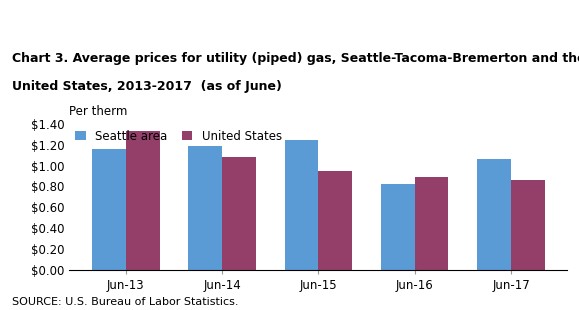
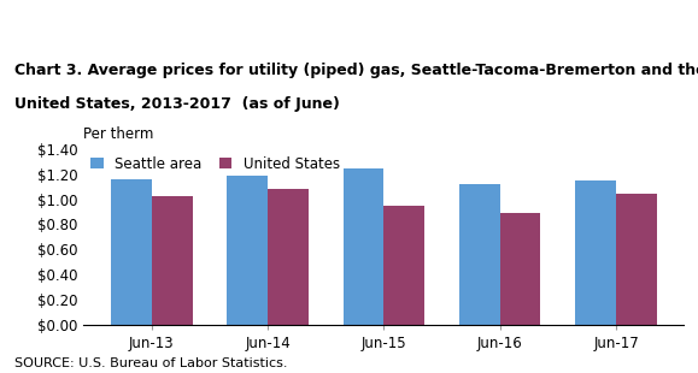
United States/Jun-13: $1.33 -> $1.03
Seattle area/Jun-16: $0.82 -> $1.12
Seattle area/Jun-17: $1.06 -> $1.15
United States/Jun-17: $0.86 -> $1.04
